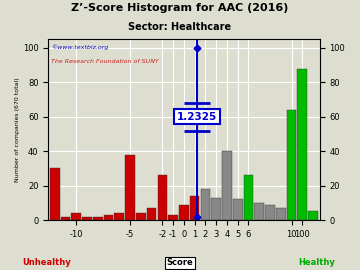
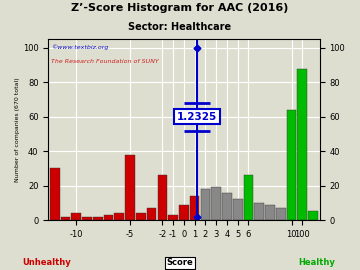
3: 13 -> 19
4: 40 -> 16
